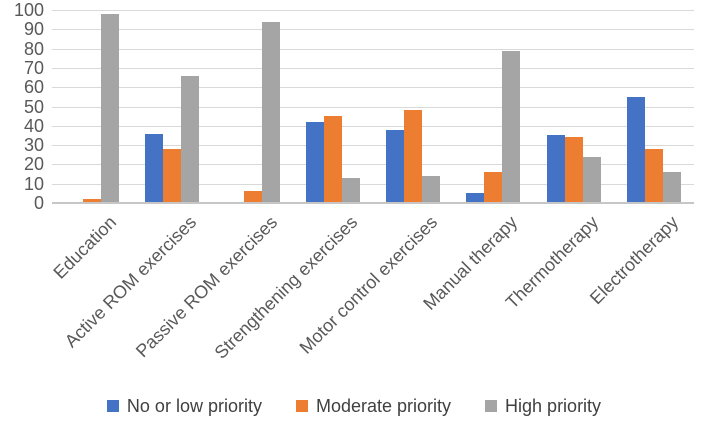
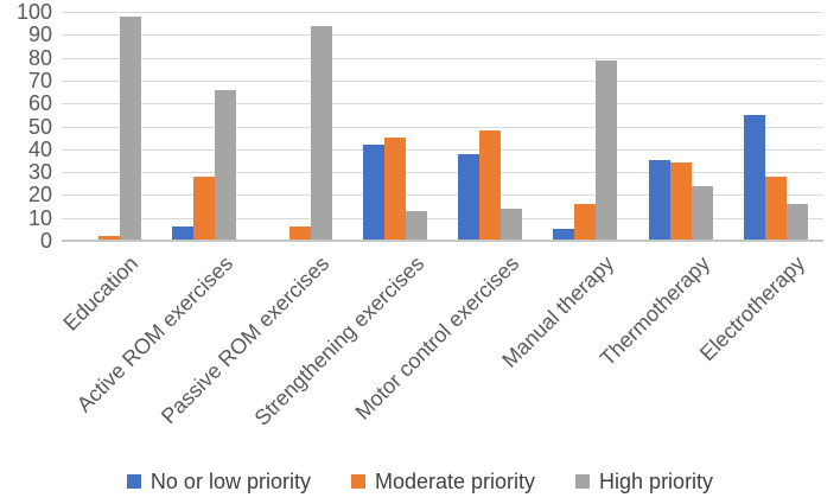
No or low priority/Active ROM exercises: 36 -> 6
